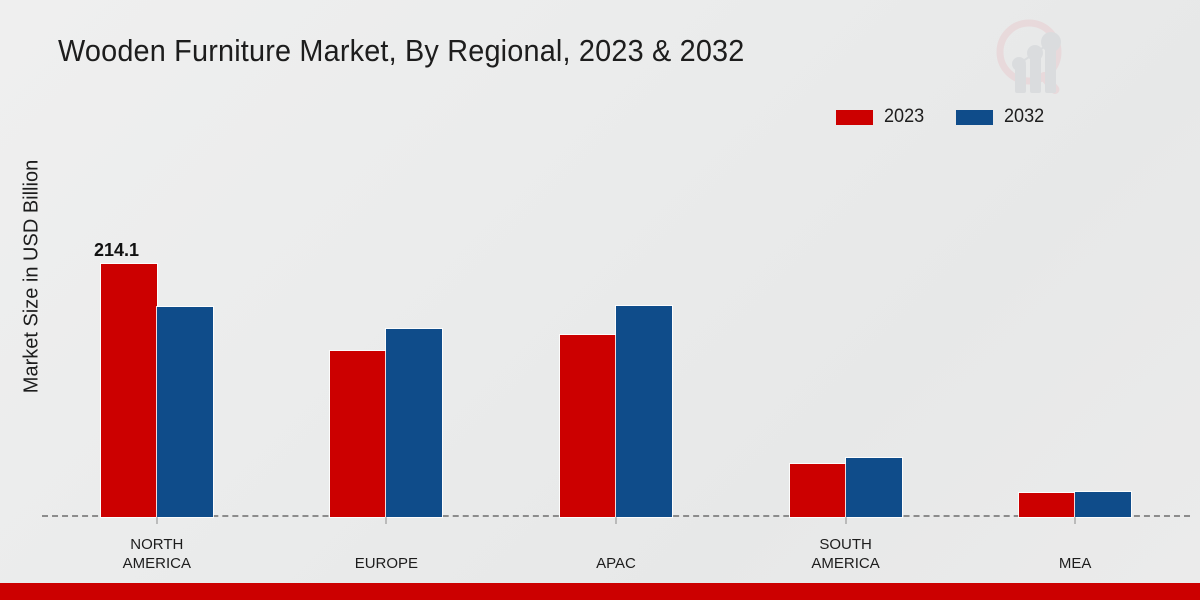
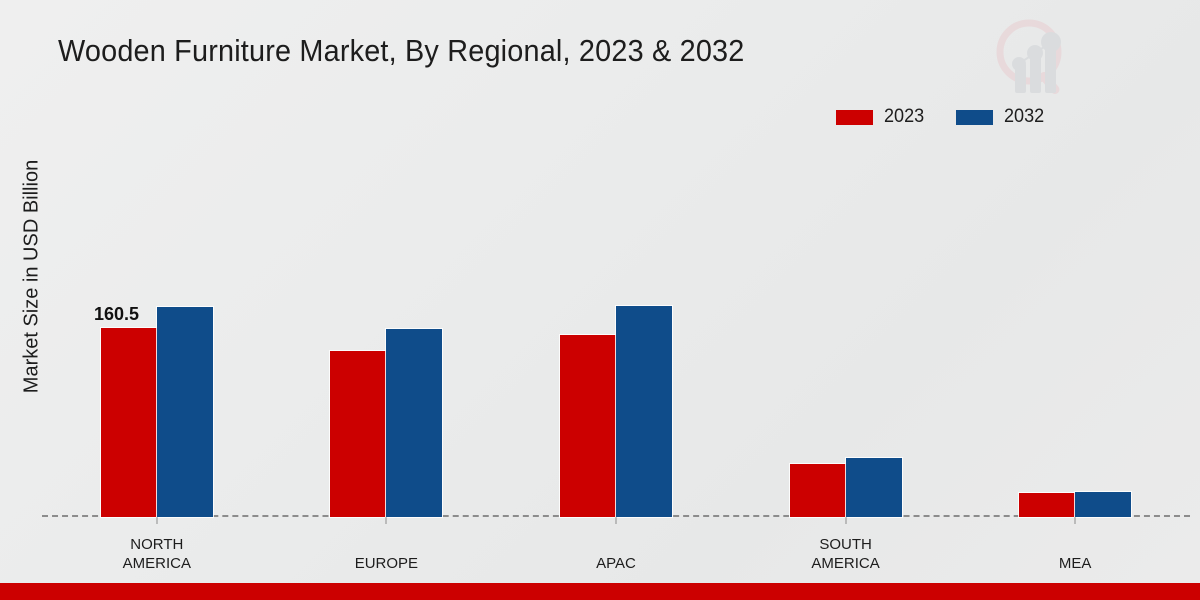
2023/NORTH AMERICA: 214.1 -> 160.5
